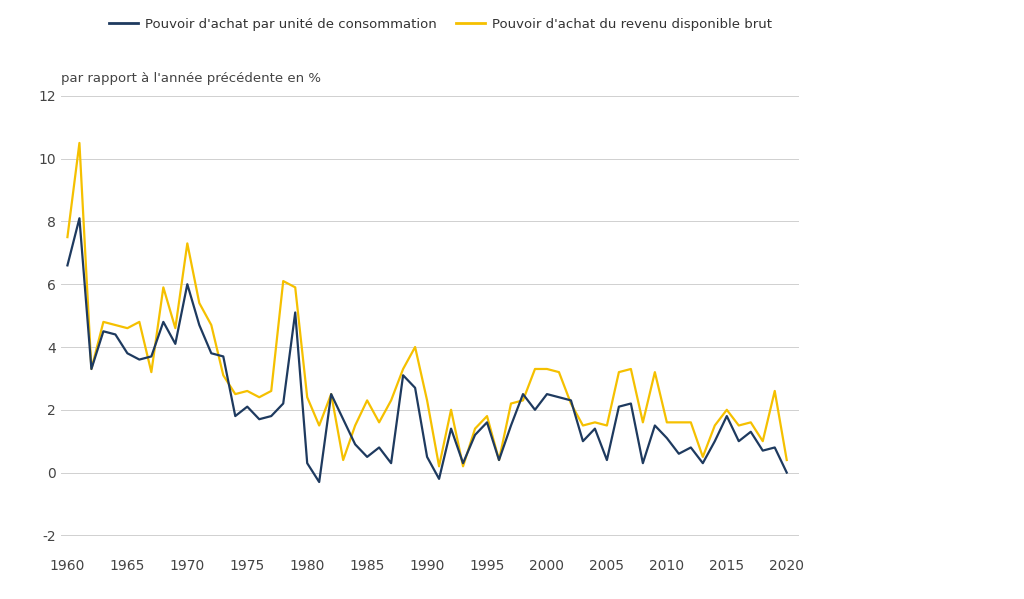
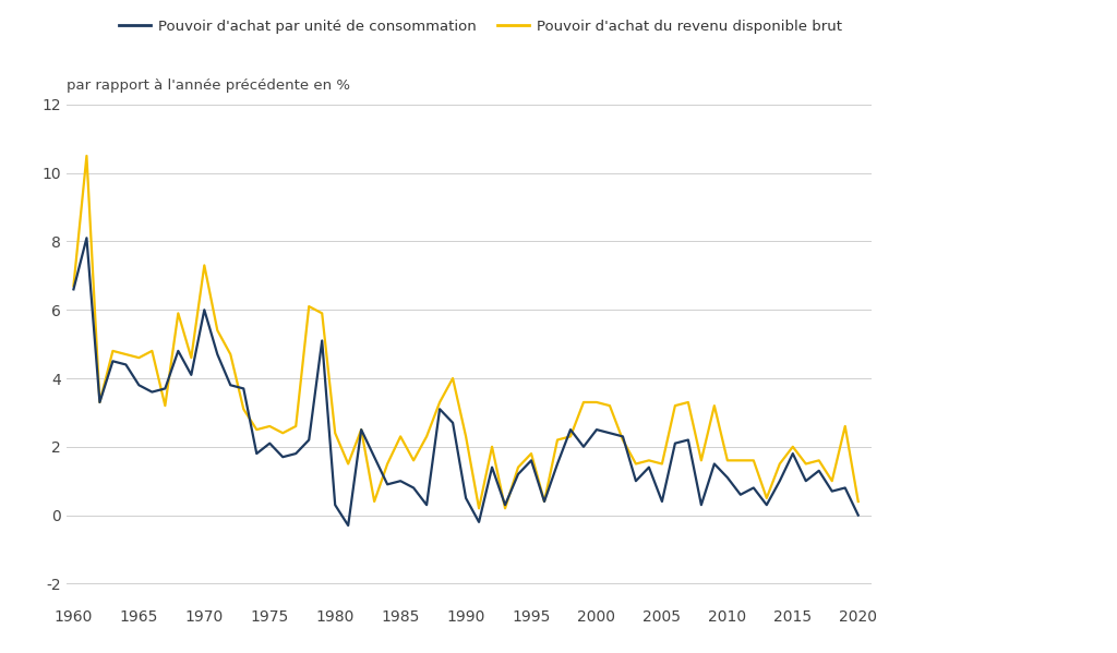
Pouvoir d'achat du revenu disponible brut/1960: 7.5 -> 6.7
Pouvoir d'achat par unité de consommation/1985: 0.5 -> 1.0
